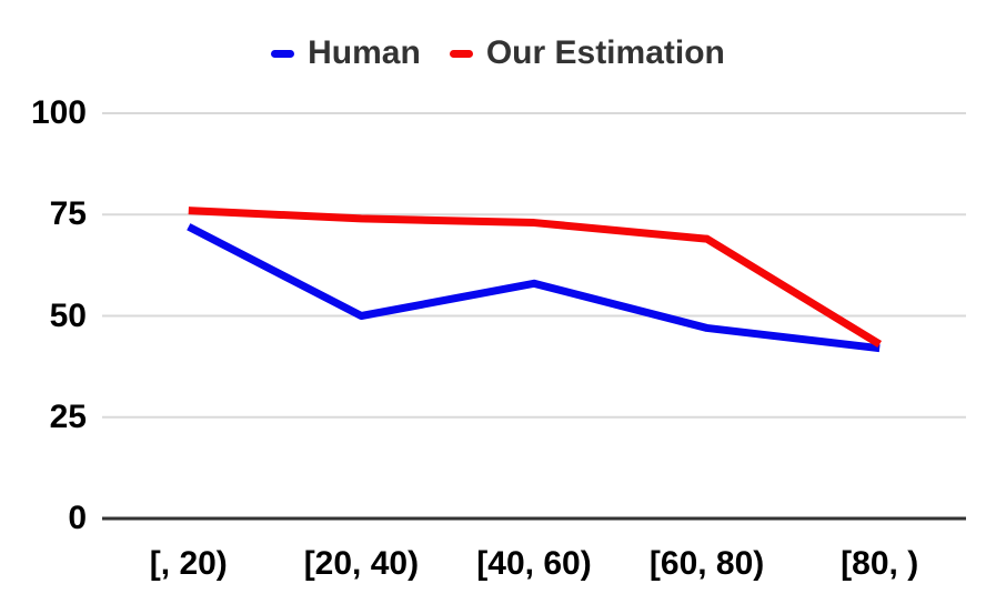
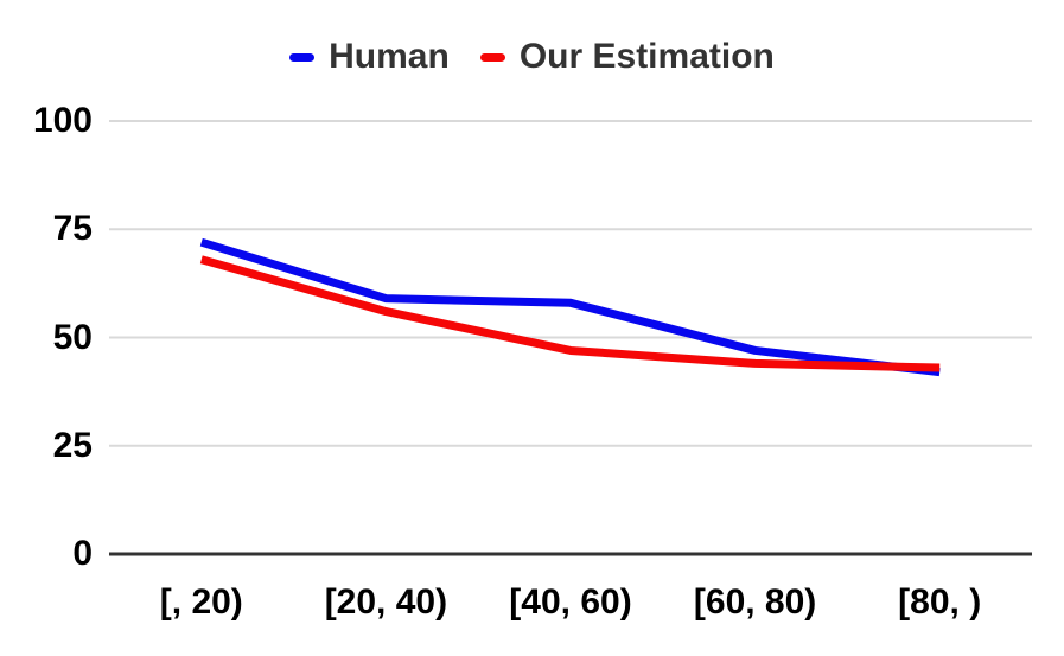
Our Estimation/[, 20): 76 -> 68
Human/[20, 40): 50 -> 59
Our Estimation/[20, 40): 74 -> 56
Our Estimation/[40, 60): 73 -> 47
Our Estimation/[60, 80): 69 -> 44
